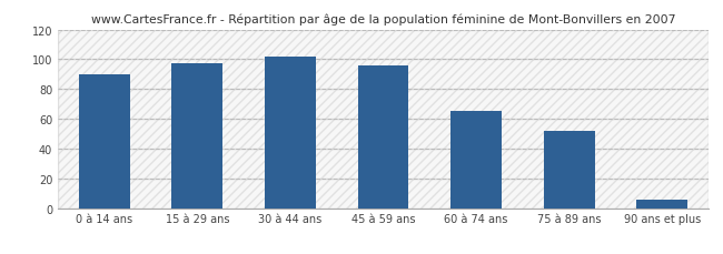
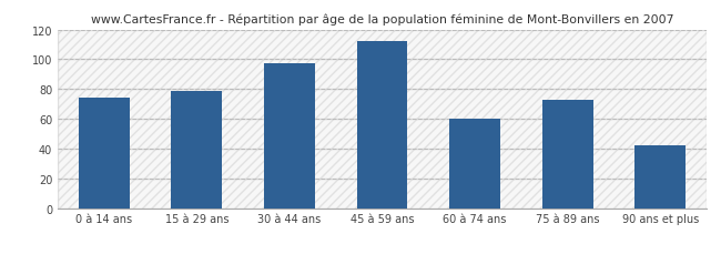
0 à 14 ans: 90 -> 74
15 à 29 ans: 97 -> 79
30 à 44 ans: 102 -> 97
45 à 59 ans: 96 -> 112
60 à 74 ans: 65 -> 60
75 à 89 ans: 52 -> 73
90 ans et plus: 6 -> 42
